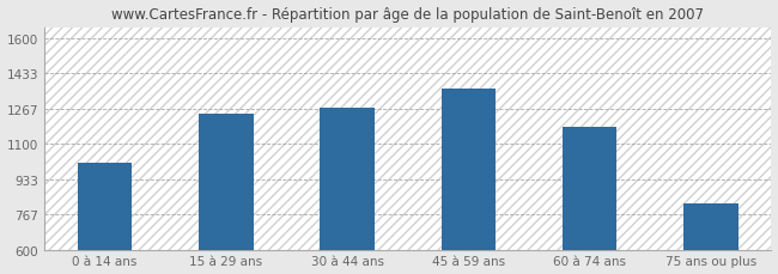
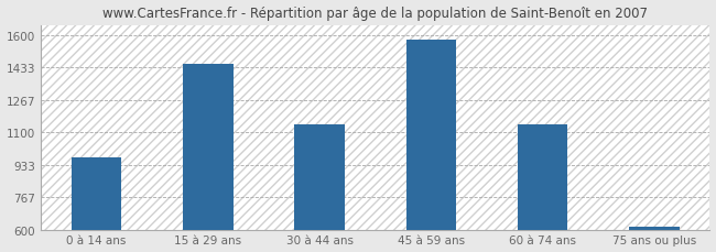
0 à 14 ans: 1010 -> 970
15 à 29 ans: 1240 -> 1450
30 à 44 ans: 1270 -> 1140
45 à 59 ans: 1360 -> 1580
60 à 74 ans: 1180 -> 1140
75 ans ou plus: 820 -> 620
